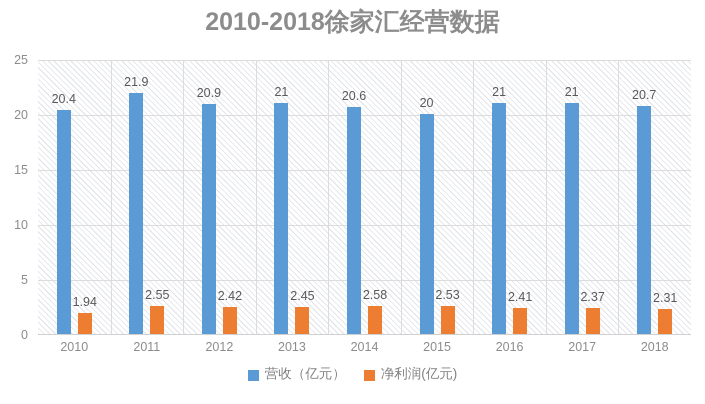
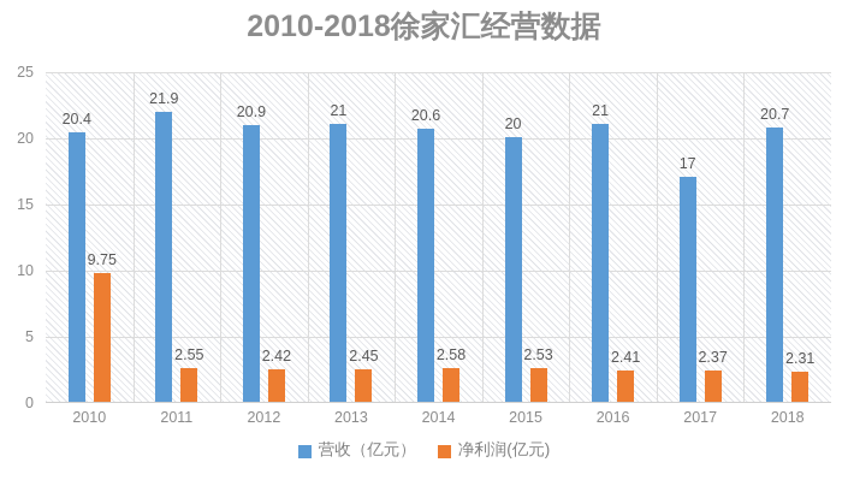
净利润(亿元)/2010: 1.94 -> 9.75
营收（亿元）/2017: 21 -> 17
